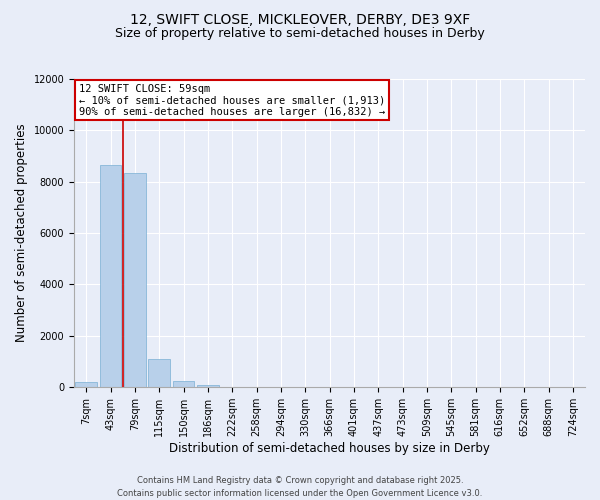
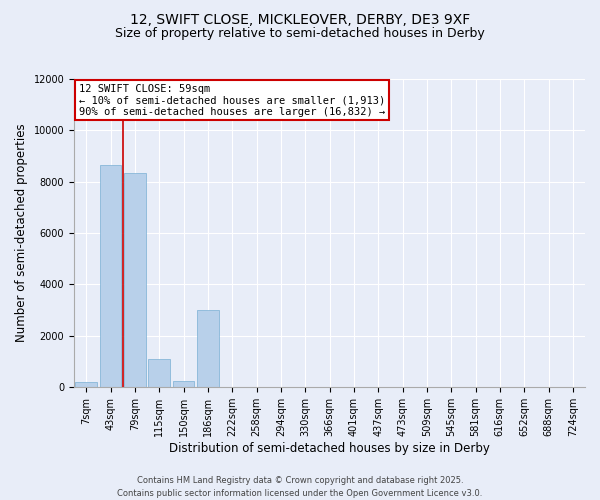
186sqm: 80 -> 3000
